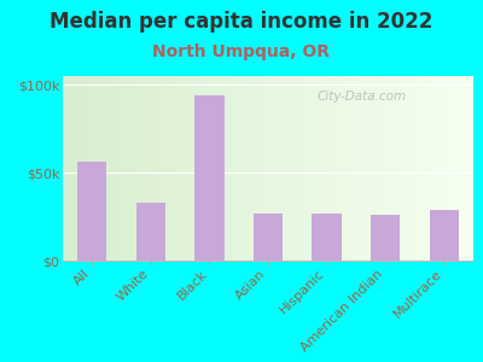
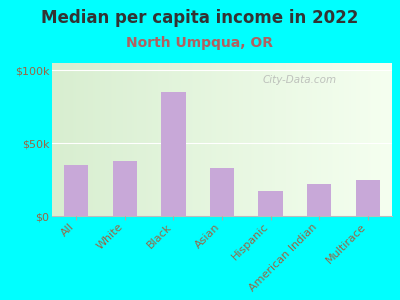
All: $56k -> $35k
White: $33k -> $38k
Black: $94k -> $85k
Asian: $27k -> $33k
Hispanic: $27k -> $17k
American Indian: $26k -> $22k
Multirace: $29k -> $25k
